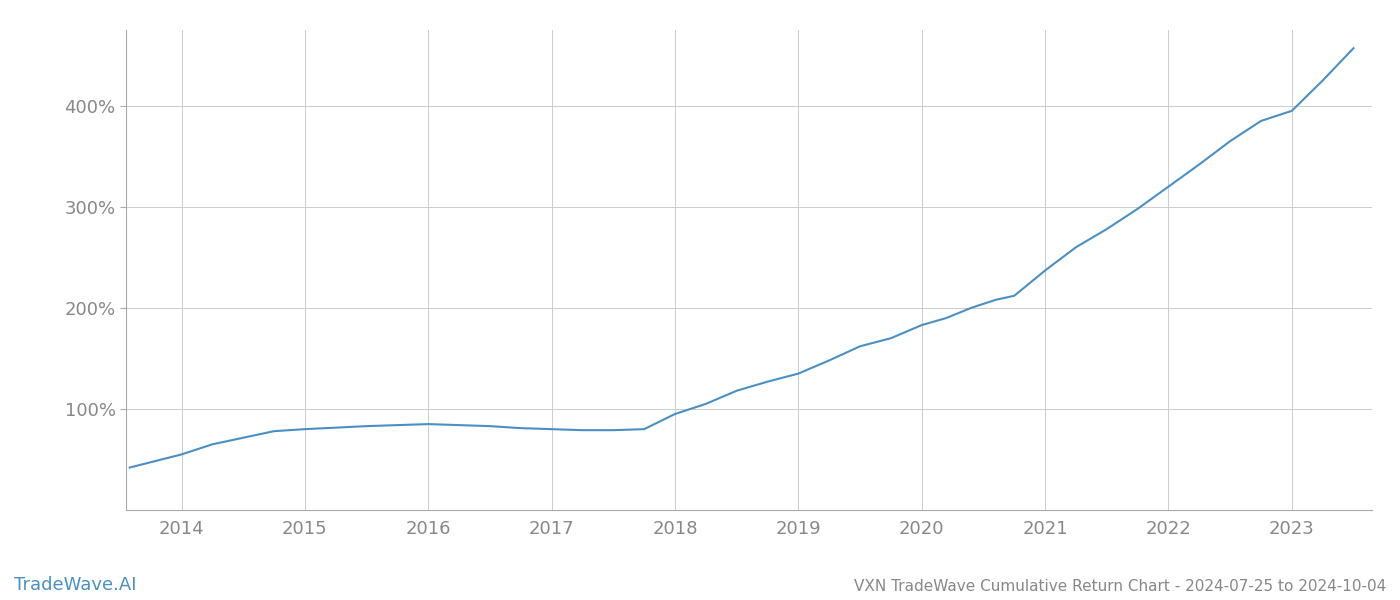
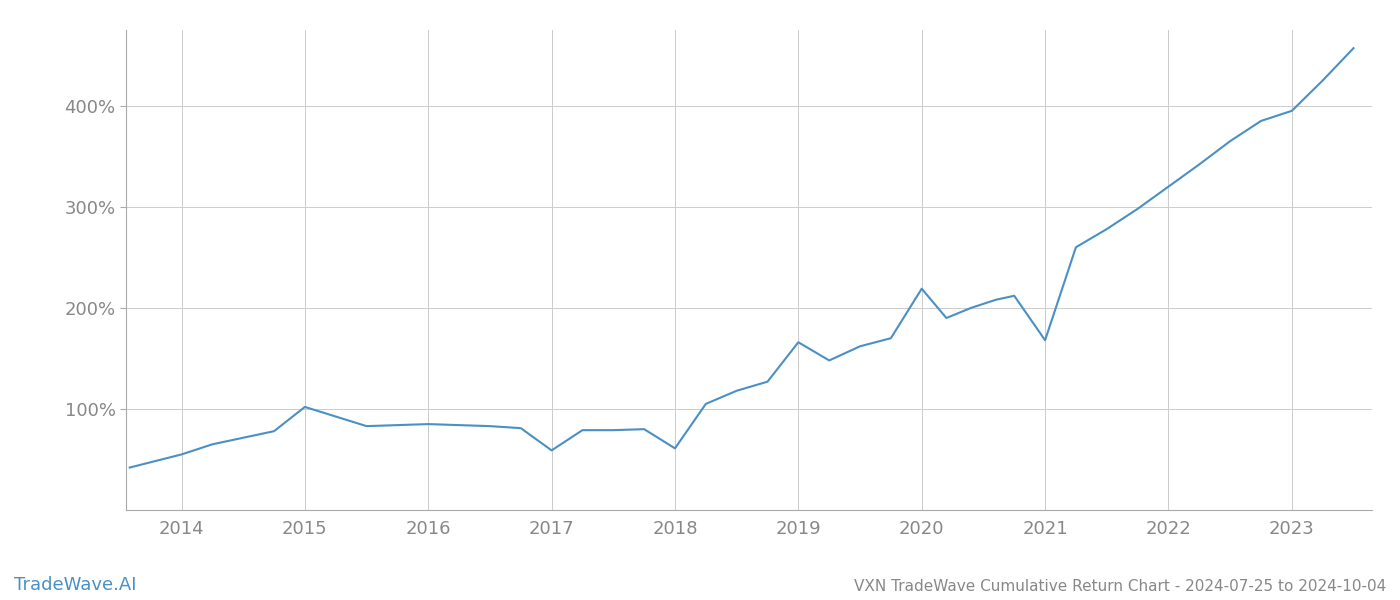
2015: 80% -> 102%
2017: 80% -> 59%
2018: 95% -> 61%
2019: 135% -> 166%
2020: 183% -> 219%
2021: 237% -> 168%
